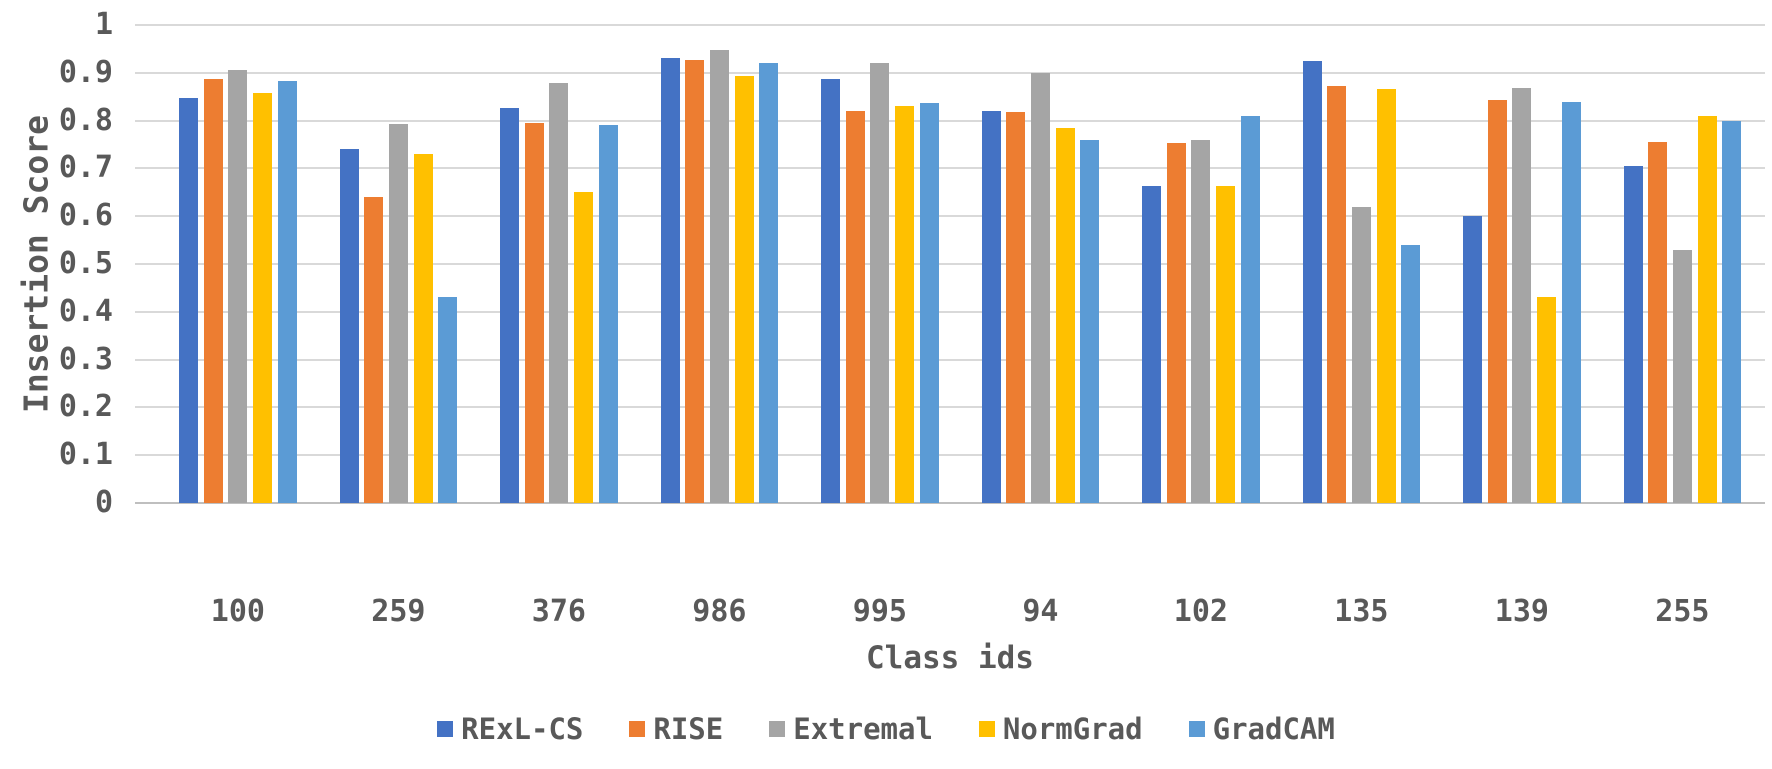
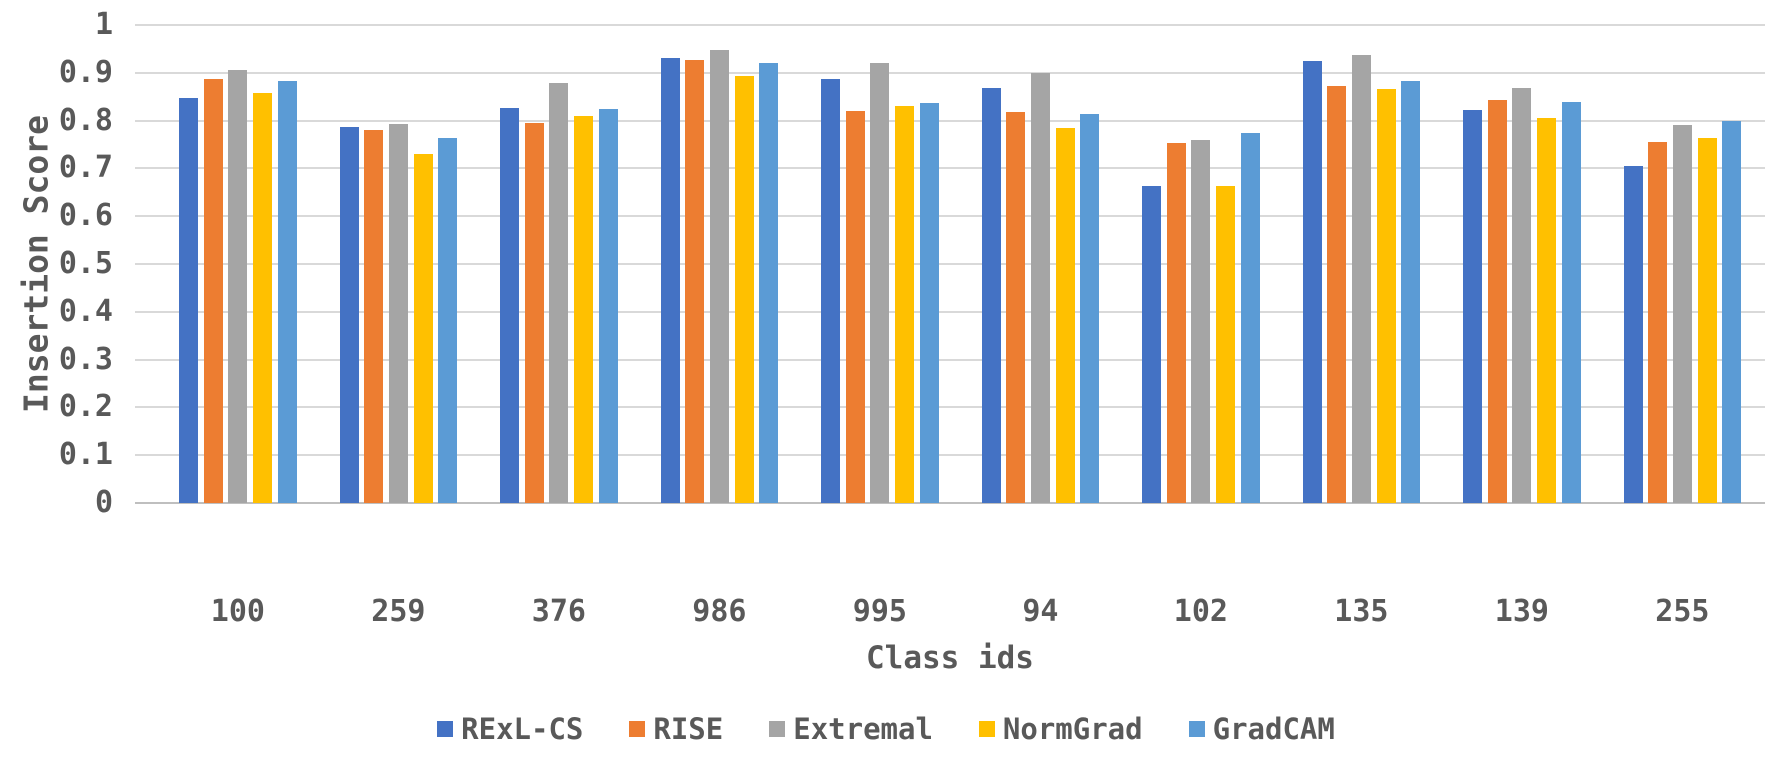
RExL-CS/259: 0.74 -> 0.79
RISE/259: 0.64 -> 0.78
GradCAM/259: 0.43 -> 0.76
NormGrad/376: 0.65 -> 0.81
GradCAM/376: 0.79 -> 0.82
RExL-CS/94: 0.82 -> 0.87
GradCAM/94: 0.76 -> 0.81
GradCAM/102: 0.81 -> 0.77
Extremal/135: 0.62 -> 0.94
GradCAM/135: 0.54 -> 0.88
RExL-CS/139: 0.60 -> 0.82
NormGrad/139: 0.43 -> 0.81
Extremal/255: 0.53 -> 0.79
NormGrad/255: 0.81 -> 0.76
